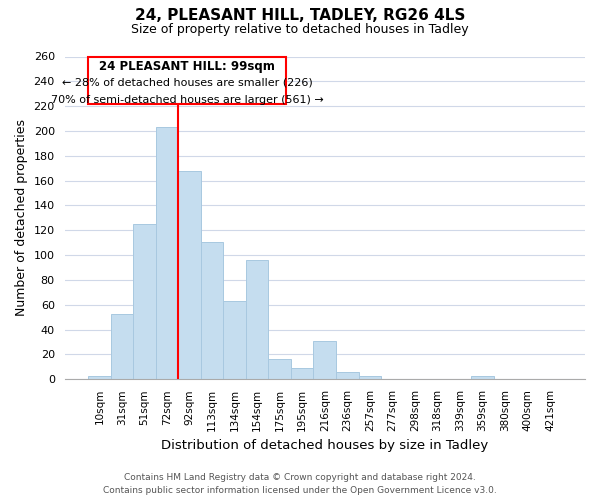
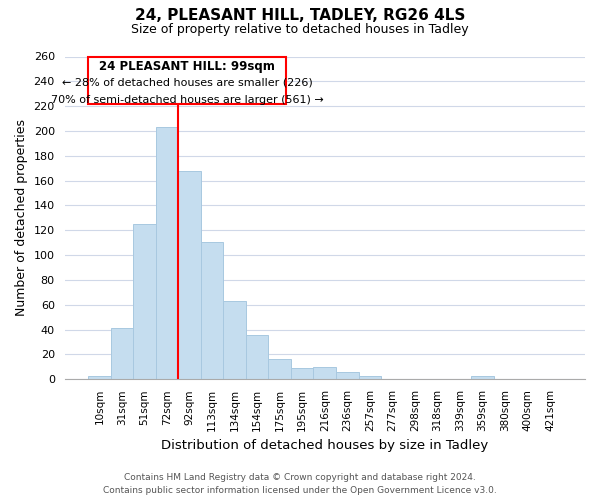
31sqm: 53 -> 41
154sqm: 96 -> 36
216sqm: 31 -> 10
